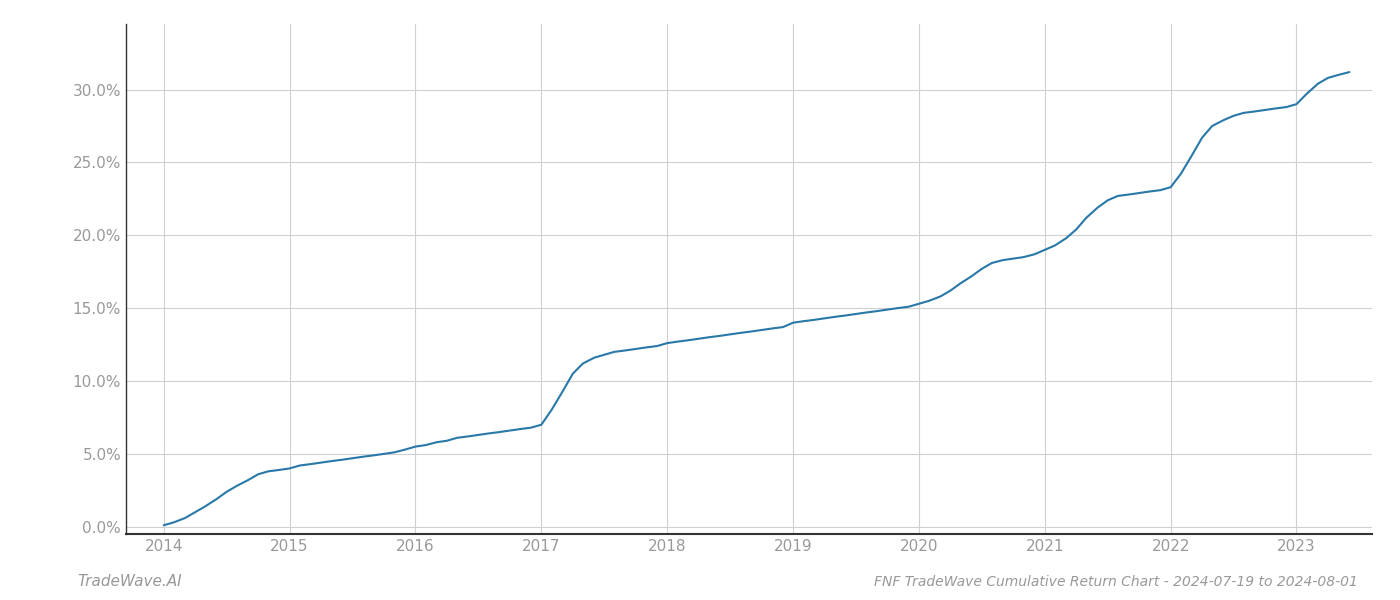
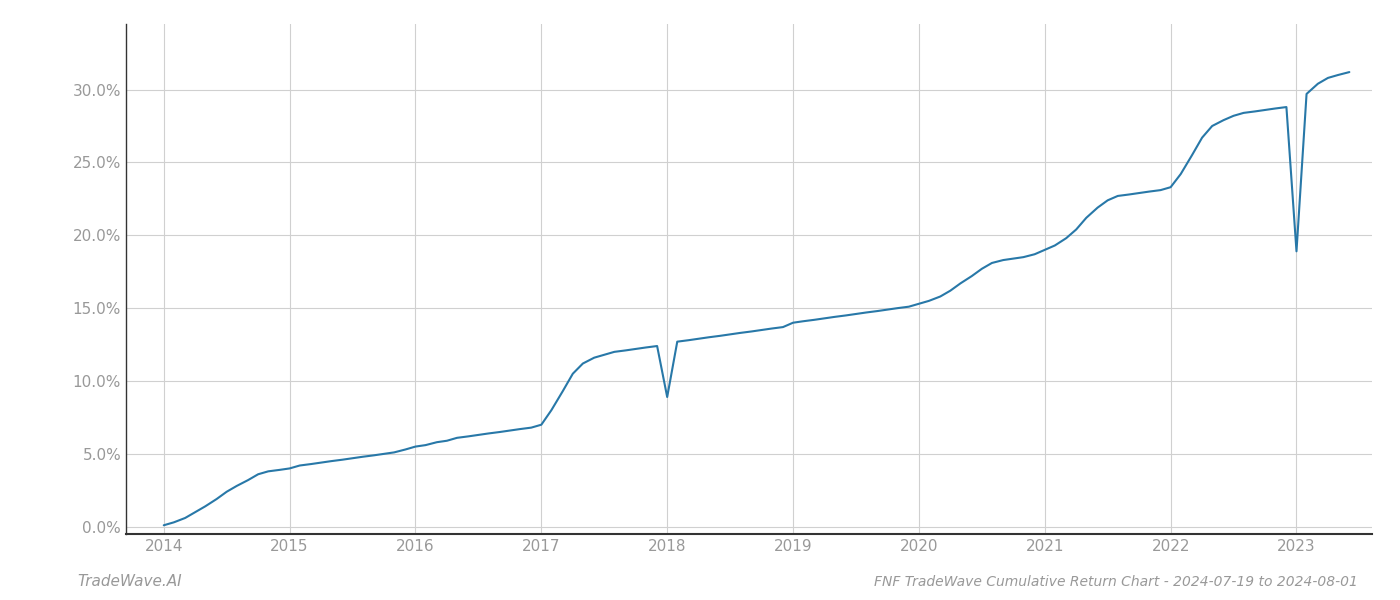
2018: 12.6% -> 8.9%
2023: 29.0% -> 18.9%
